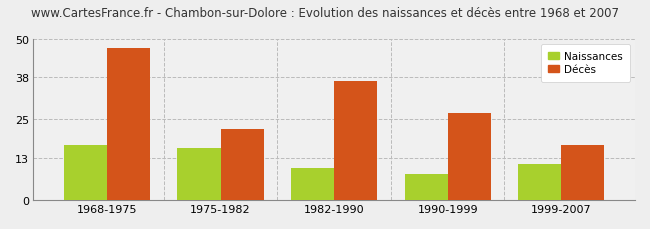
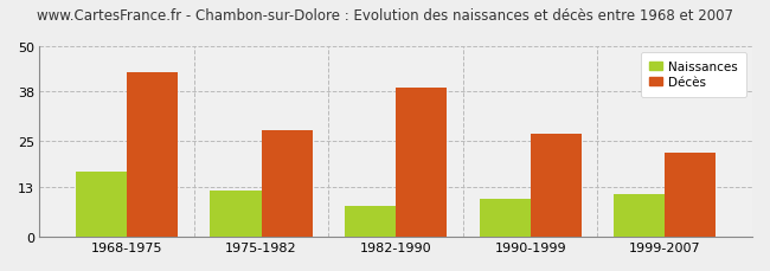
Décès/1968-1975: 47 -> 43
Naissances/1975-1982: 16 -> 12
Décès/1975-1982: 22 -> 28
Naissances/1982-1990: 10 -> 8
Décès/1982-1990: 37 -> 39
Naissances/1990-1999: 8 -> 10
Décès/1999-2007: 17 -> 22
